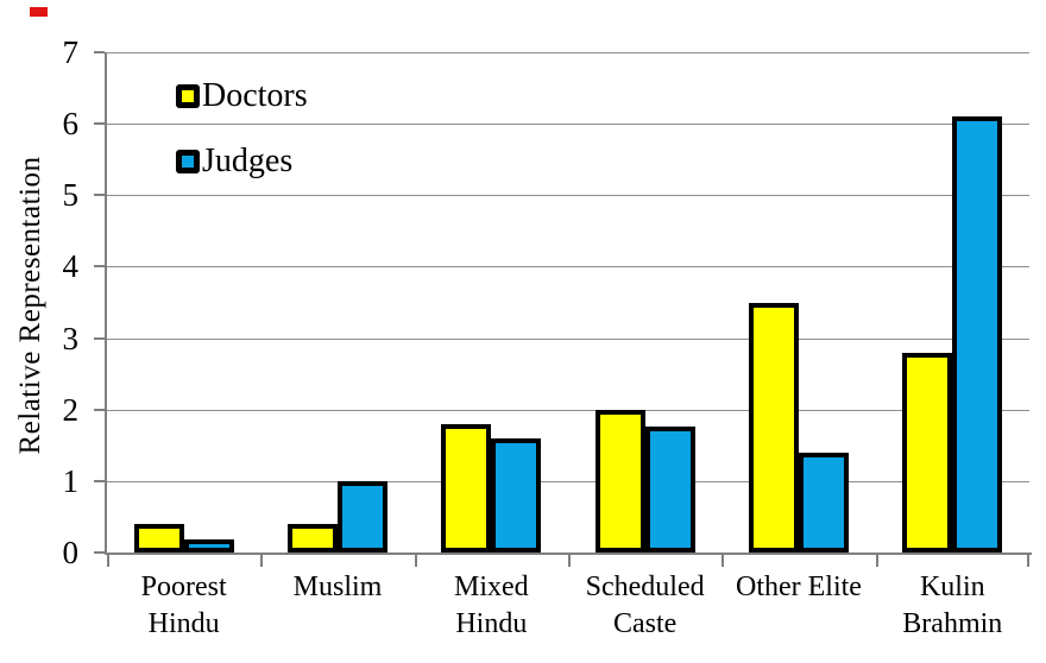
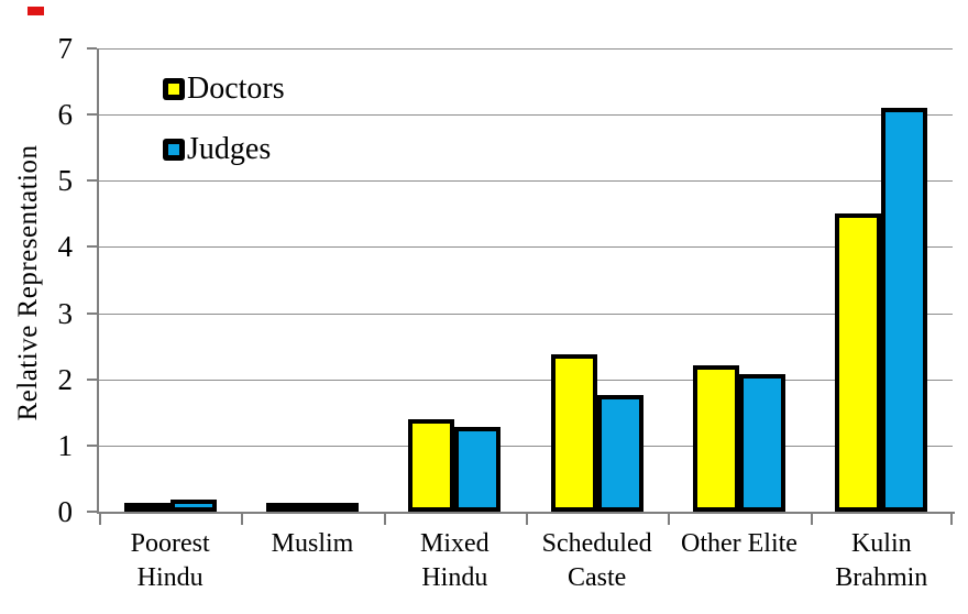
Doctors/Poorest Hindu: 0.4 -> 0.1
Doctors/Muslim: 0.4 -> 0.1
Judges/Muslim: 1.0 -> 0.1
Doctors/Mixed Hindu: 1.8 -> 1.4
Judges/Mixed Hindu: 1.6 -> 1.3
Doctors/Scheduled Caste: 2.0 -> 2.4
Doctors/Other Elite: 3.5 -> 2.2
Judges/Other Elite: 1.4 -> 2.1
Doctors/Kulin Brahmin: 2.8 -> 4.5
